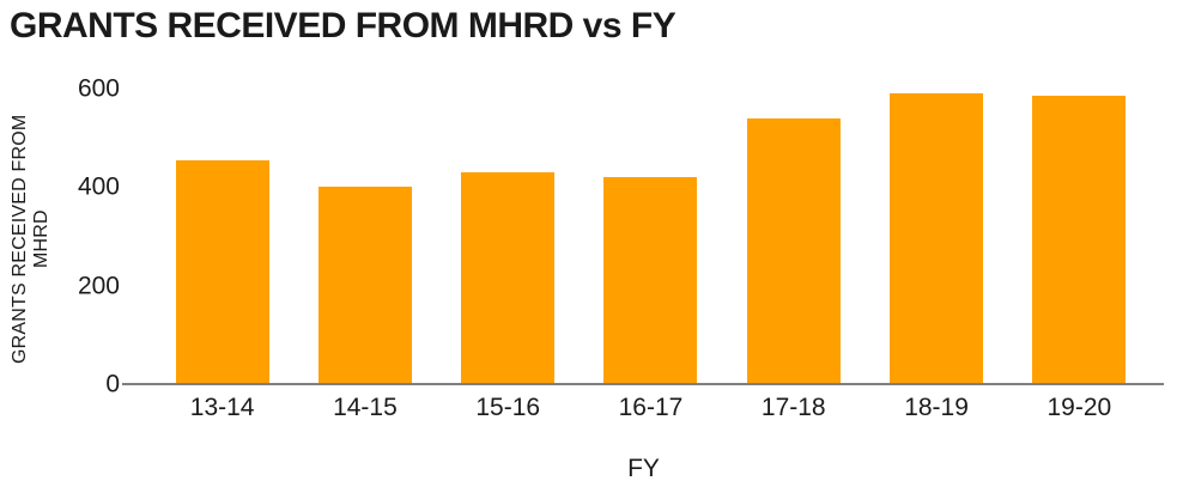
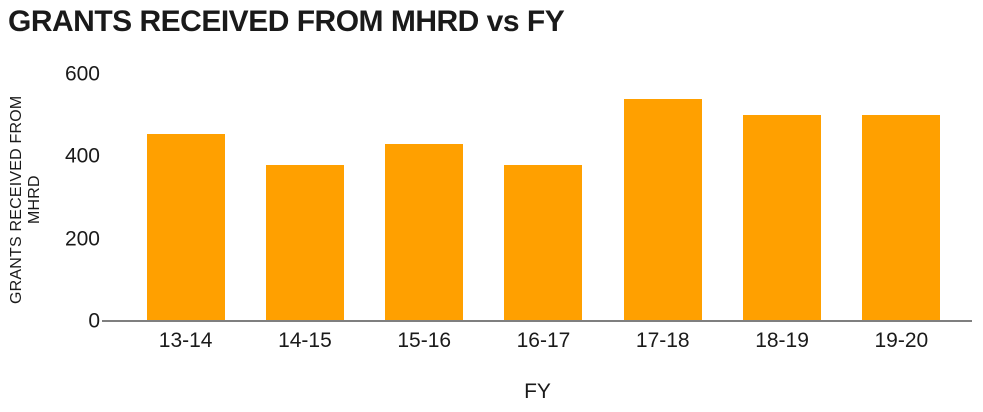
14-15: 400 -> 380
16-17: 420 -> 380
18-19: 590 -> 500
19-20: 580 -> 500
